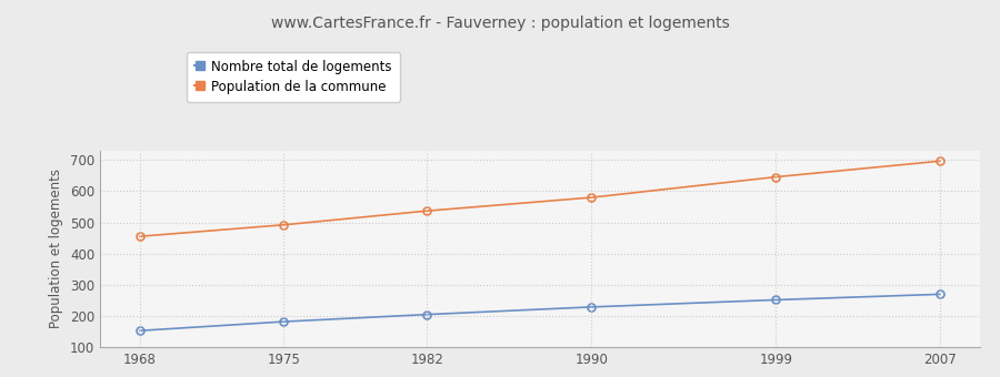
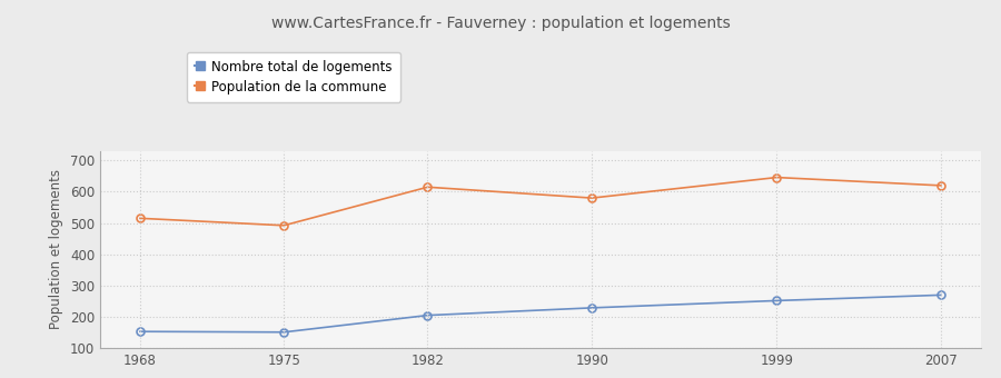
Population de la commune/1968: 455 -> 515
Nombre total de logements/1975: 181 -> 150
Population de la commune/1982: 537 -> 615
Population de la commune/2007: 697 -> 620
